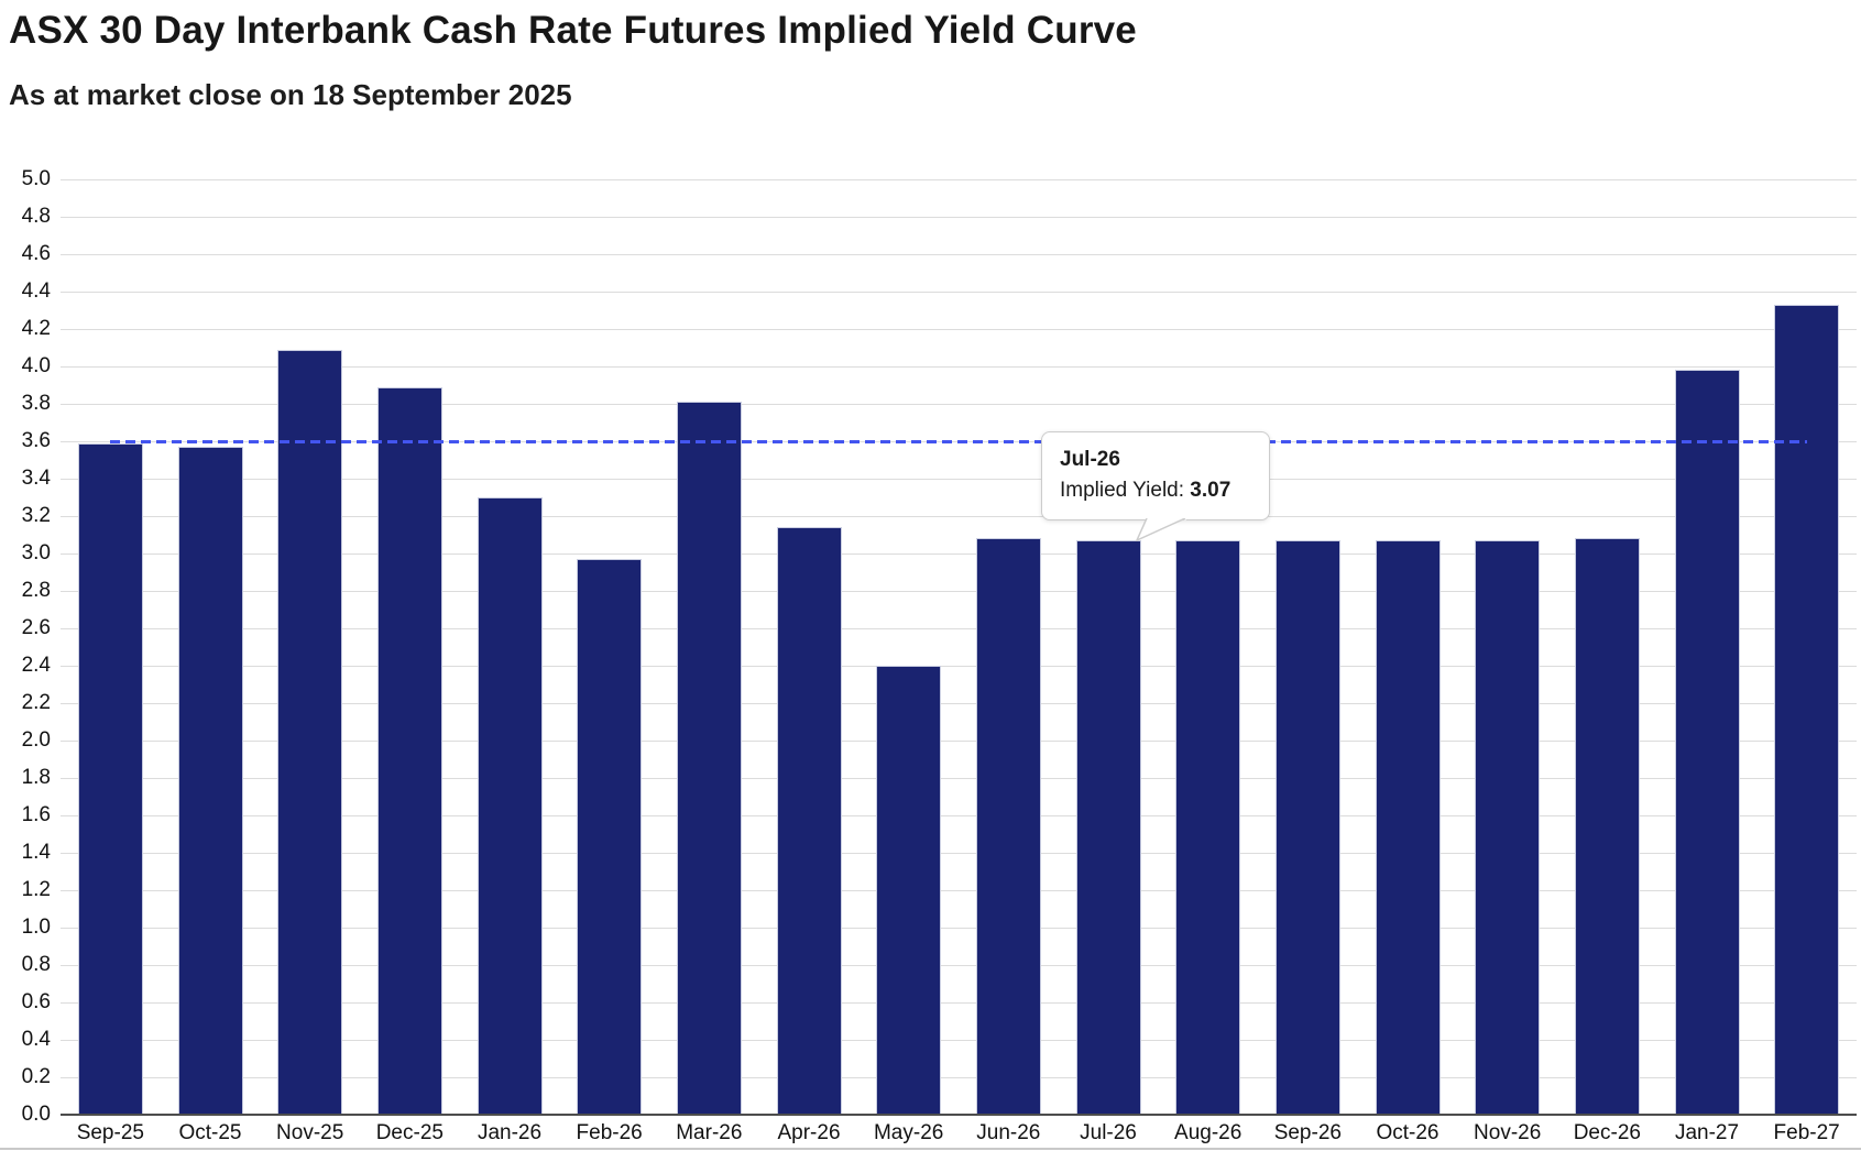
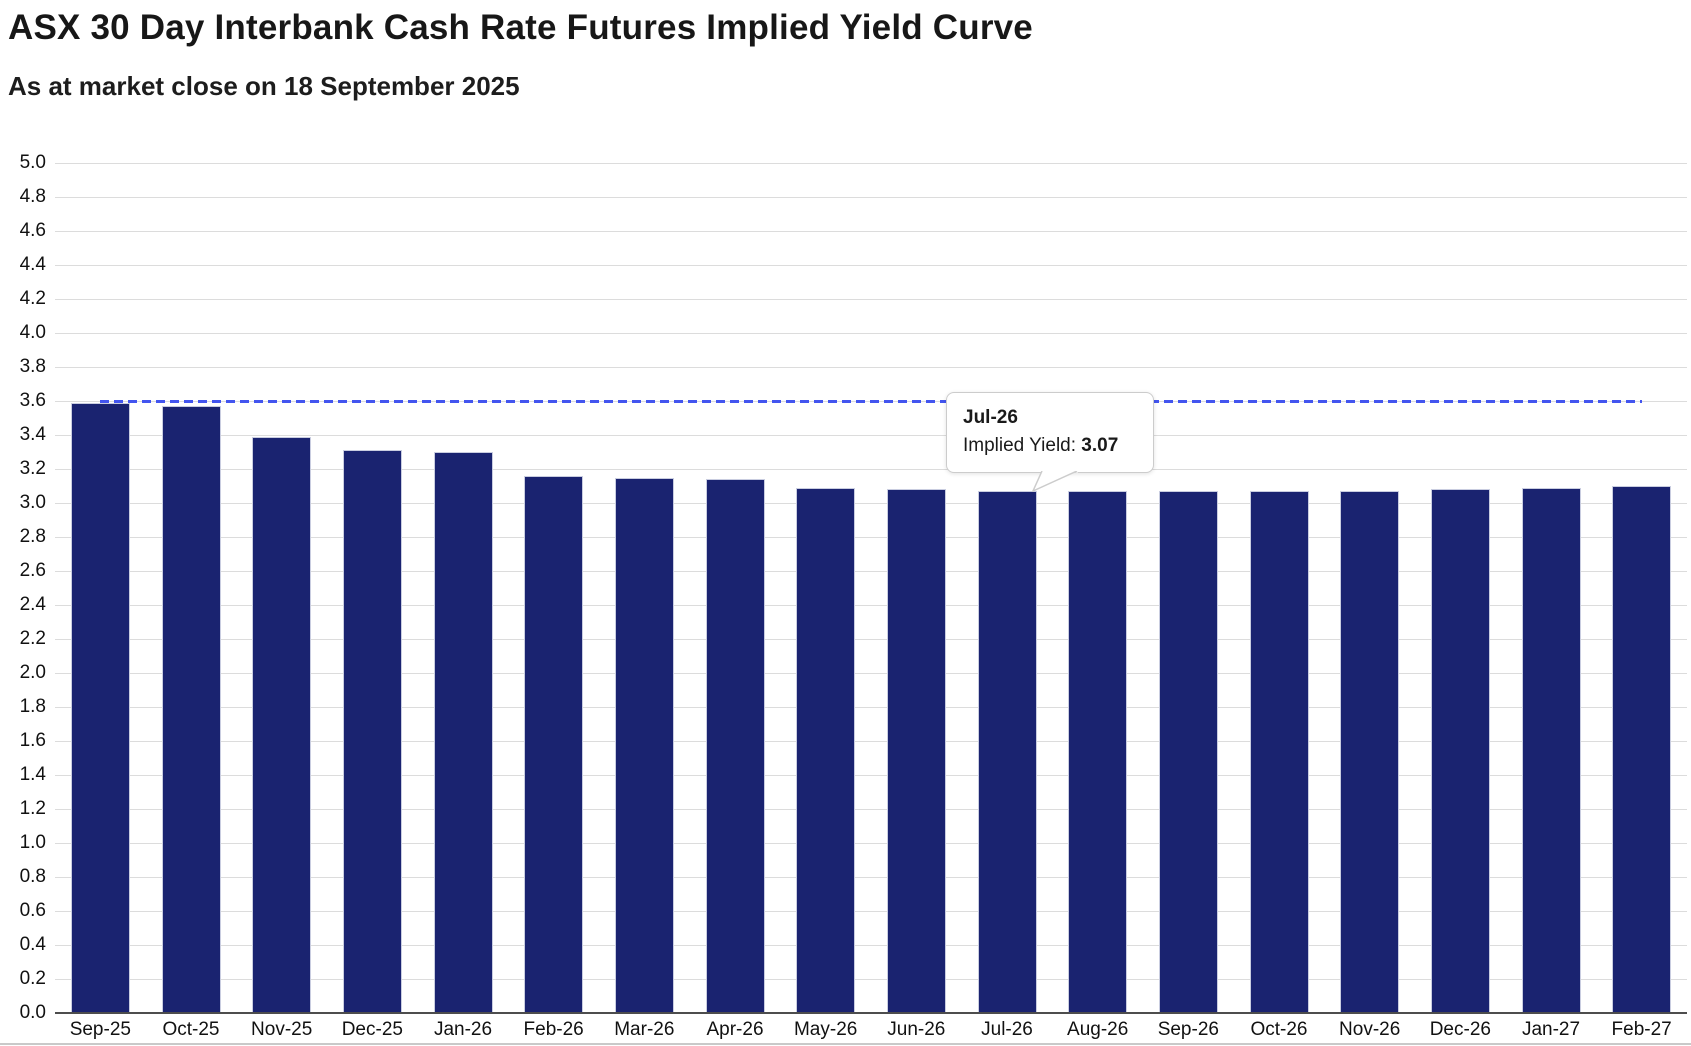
Nov-25: 4.09 -> 3.39
Dec-25: 3.89 -> 3.31
Feb-26: 2.97 -> 3.16
Mar-26: 3.81 -> 3.15
May-26: 2.40 -> 3.09
Jan-27: 3.98 -> 3.09
Feb-27: 4.33 -> 3.10
